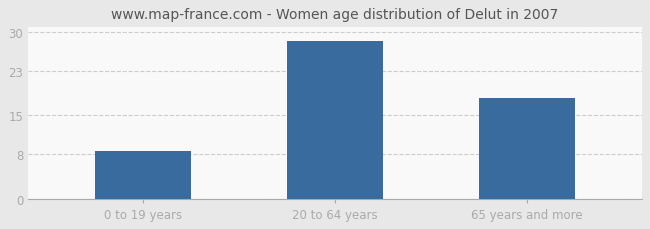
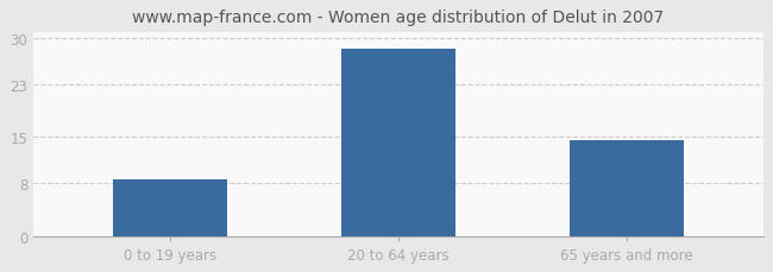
65 years and more: 18.2 -> 14.5
